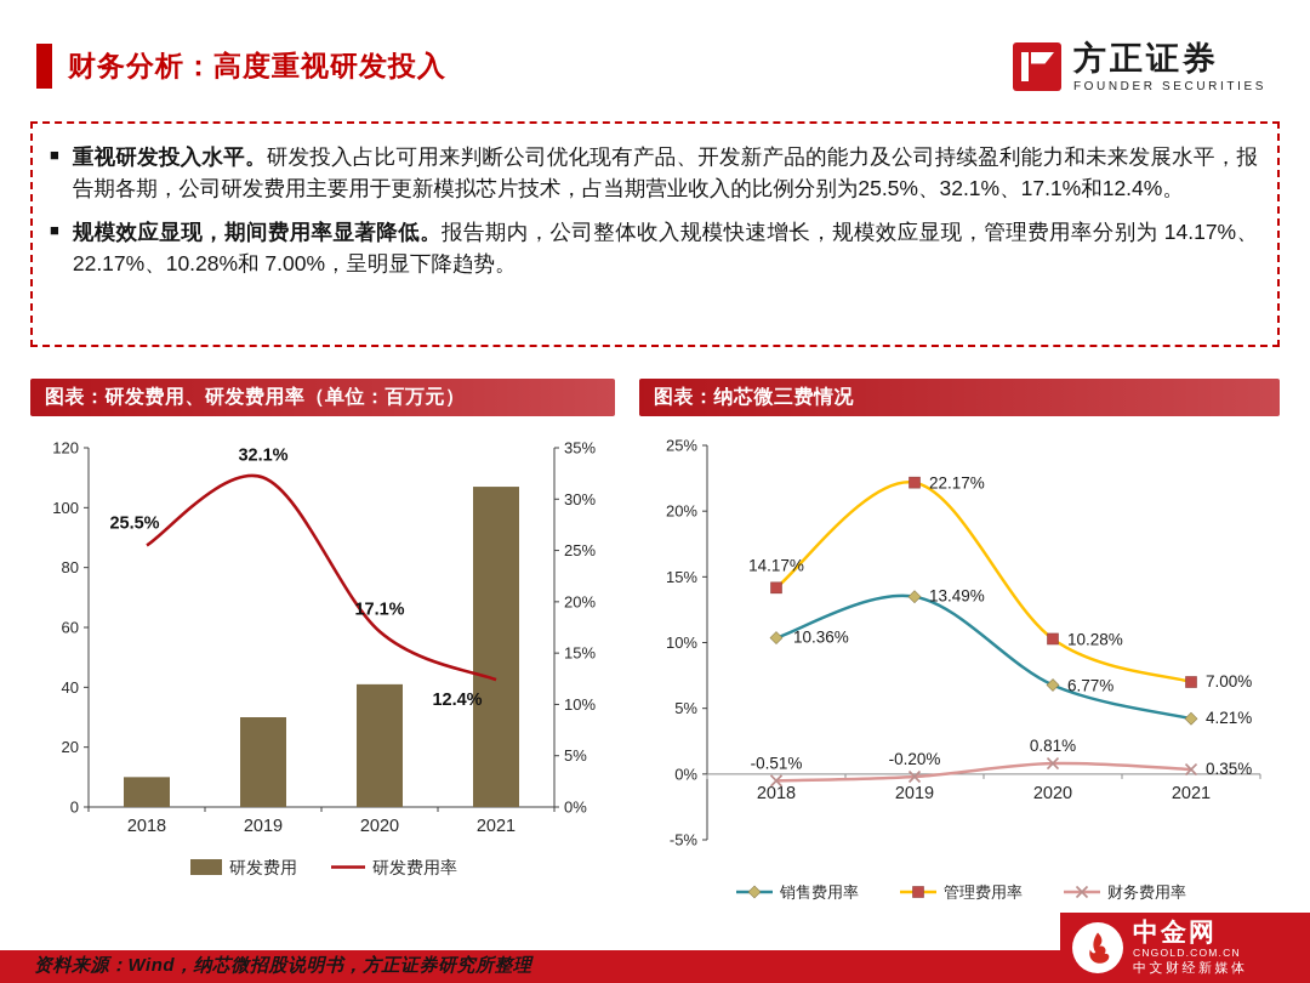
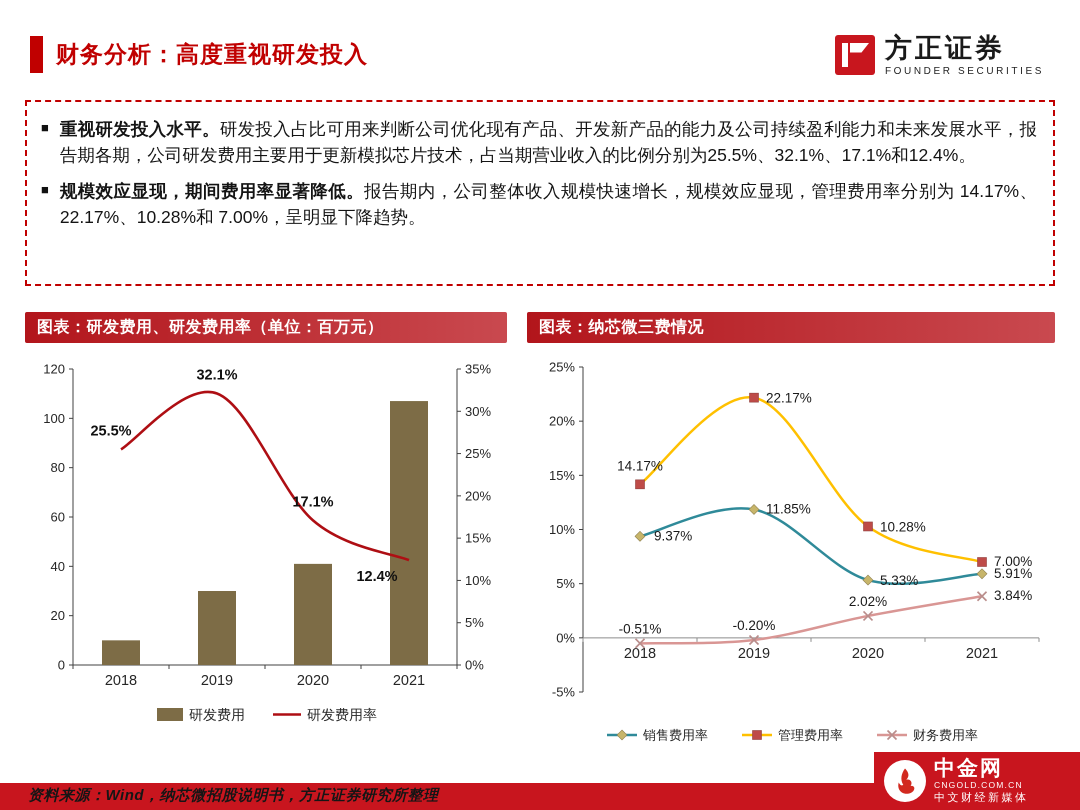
图表：纳芯微三费情况/销售费用率/2018: 10.36% -> 9.37%
图表：纳芯微三费情况/销售费用率/2019: 13.49% -> 11.85%
图表：纳芯微三费情况/销售费用率/2020: 6.77% -> 5.33%
图表：纳芯微三费情况/财务费用率/2020: 0.81% -> 2.02%
图表：纳芯微三费情况/销售费用率/2021: 4.21% -> 5.91%
图表：纳芯微三费情况/财务费用率/2021: 0.35% -> 3.84%
